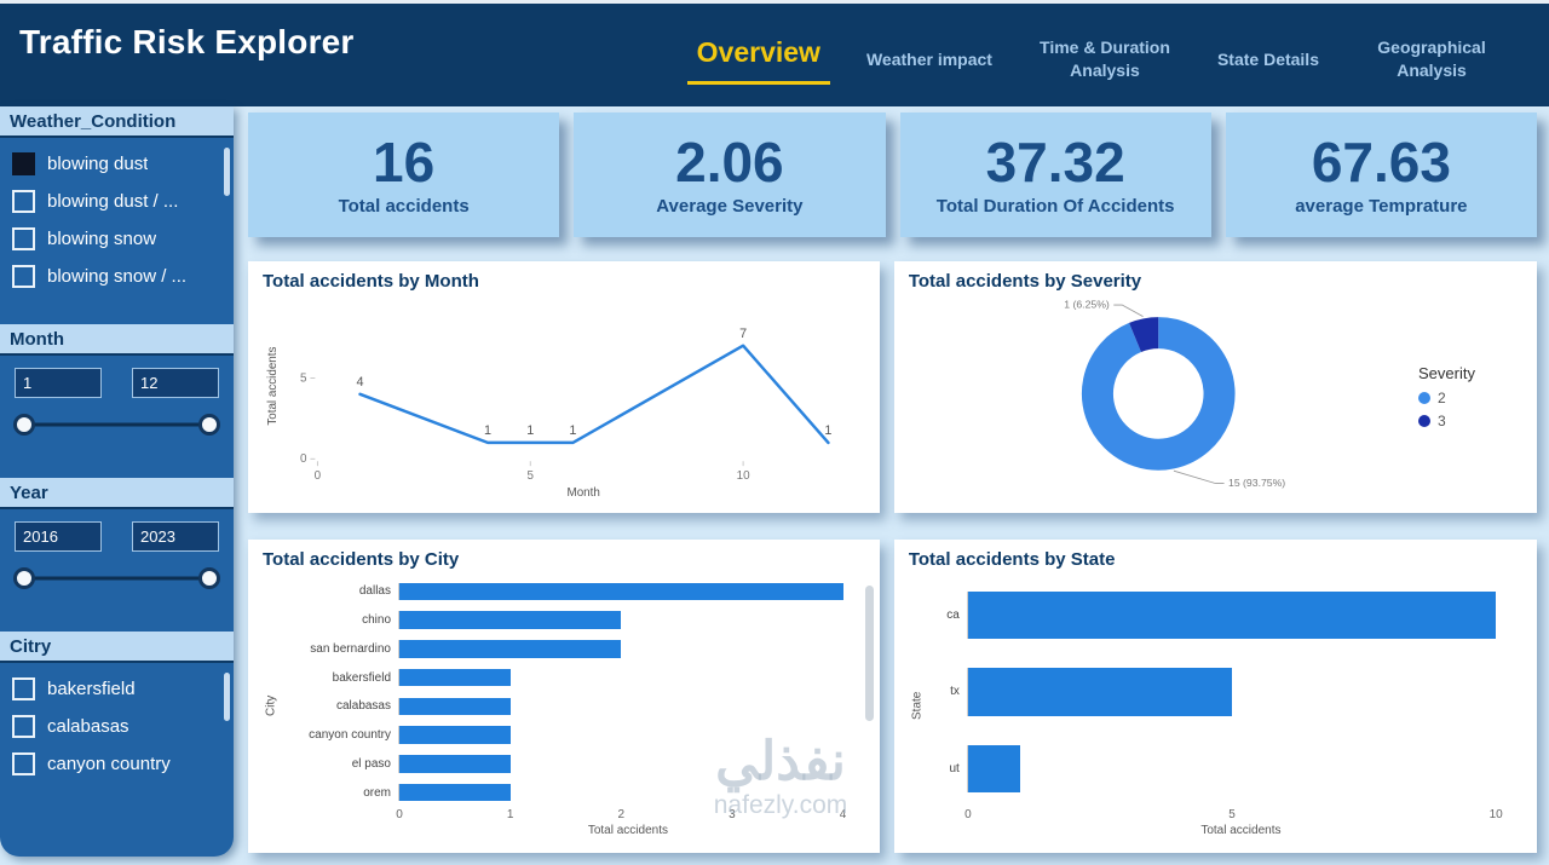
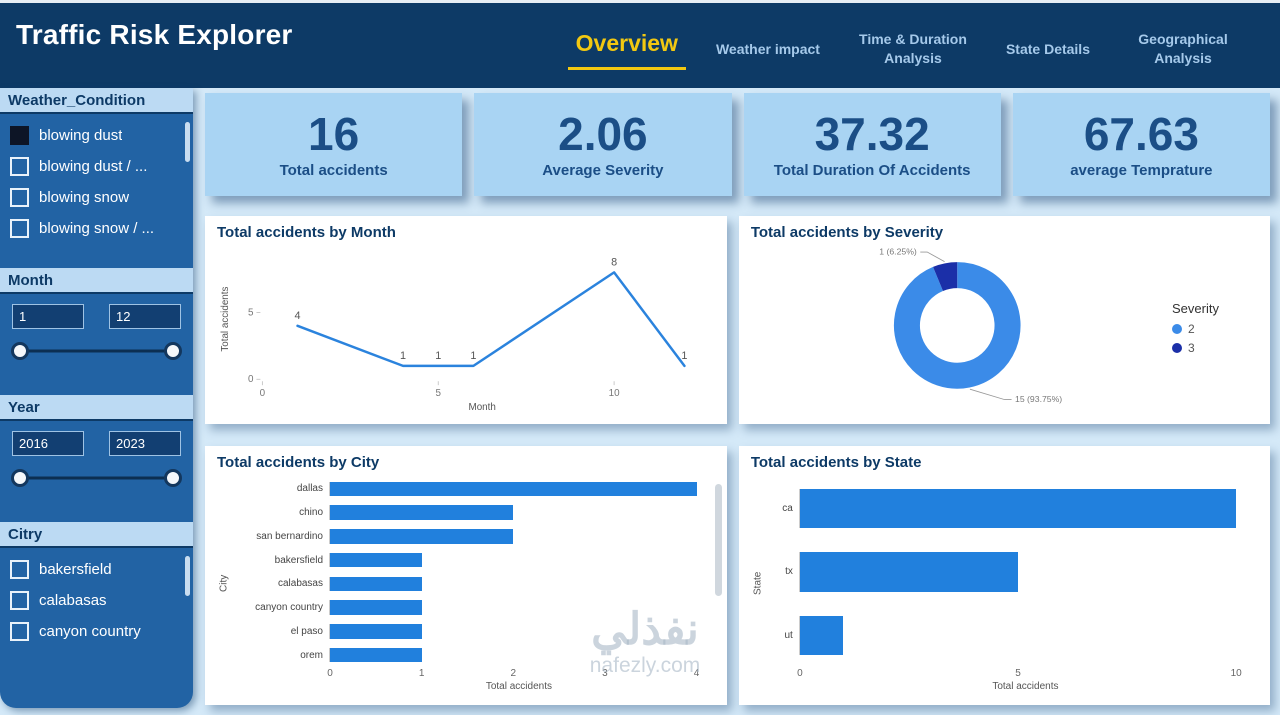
Total accidents by Month/10: 7 -> 8
